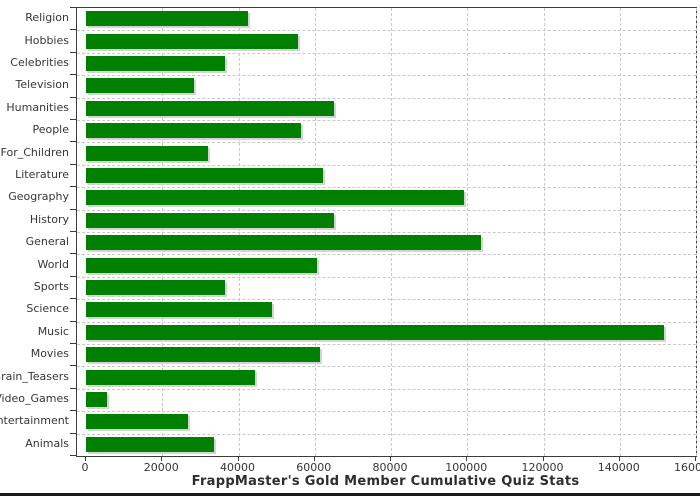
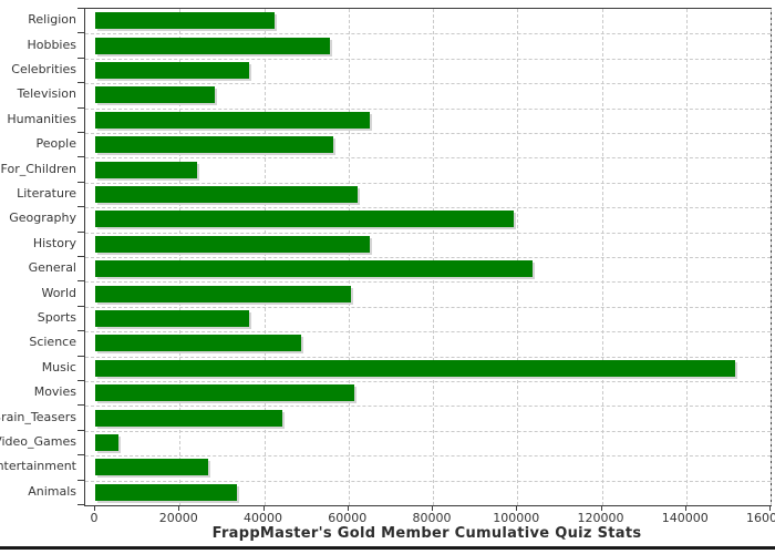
For_Children: 32000 -> 24000
